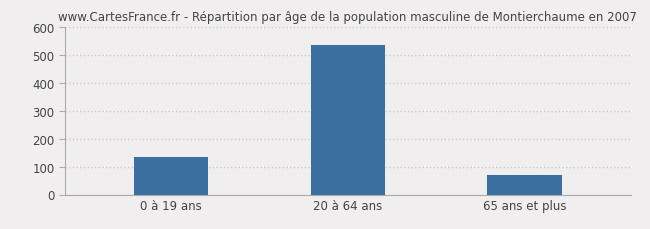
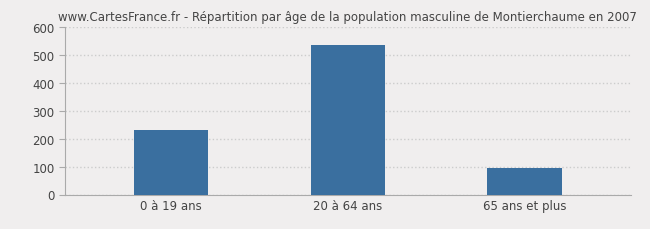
0 à 19 ans: 135 -> 230
65 ans et plus: 70 -> 95
